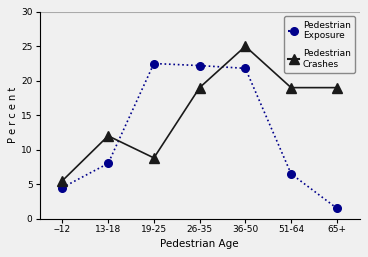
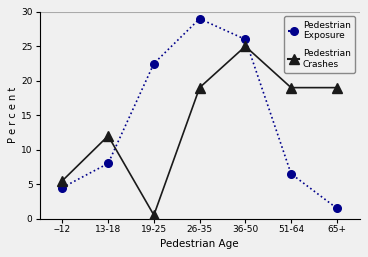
Pedestrian Crashes/19-25: 8.8 -> 0.5
Pedestrian Exposure/26-35: 22.2 -> 29.0
Pedestrian Exposure/36-50: 21.8 -> 26.0
